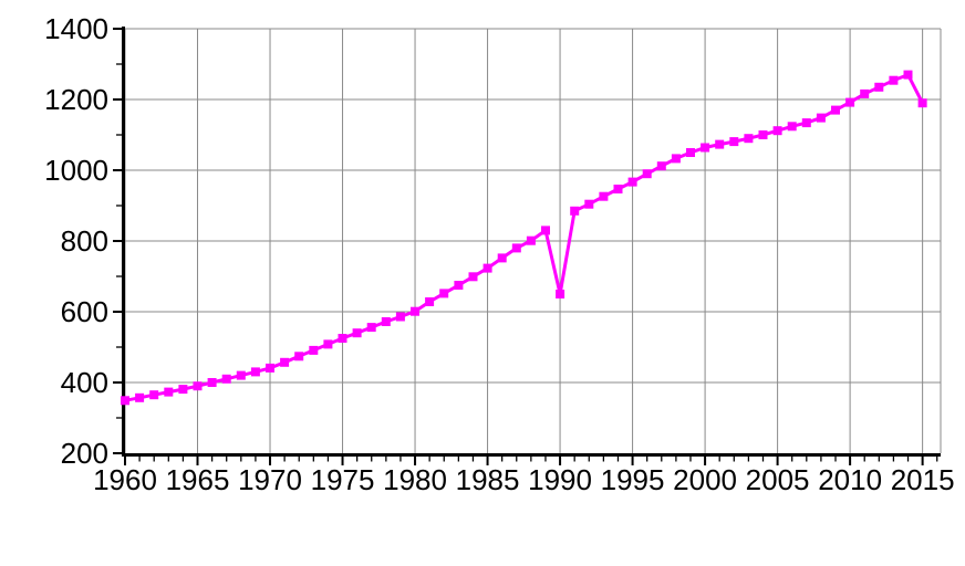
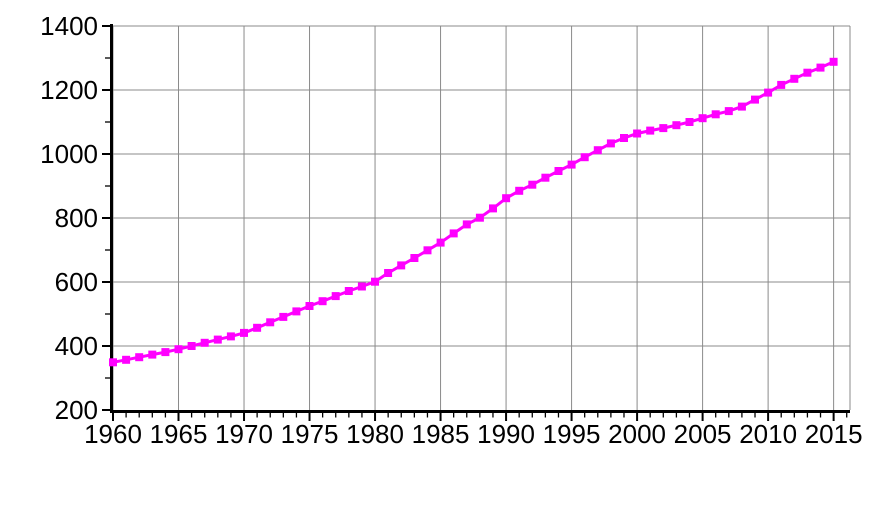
1990: 650 -> 860
2015: 1190 -> 1290
